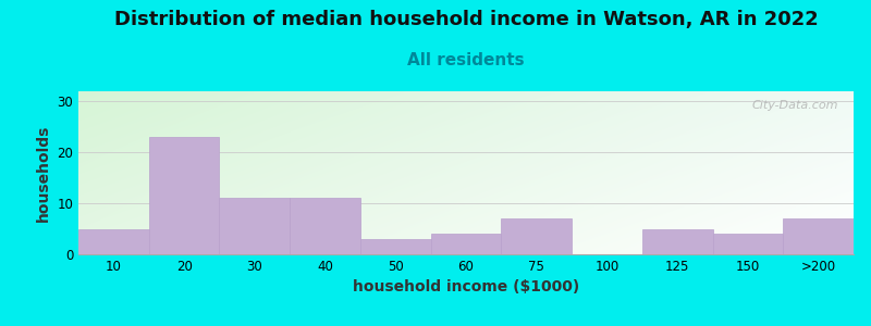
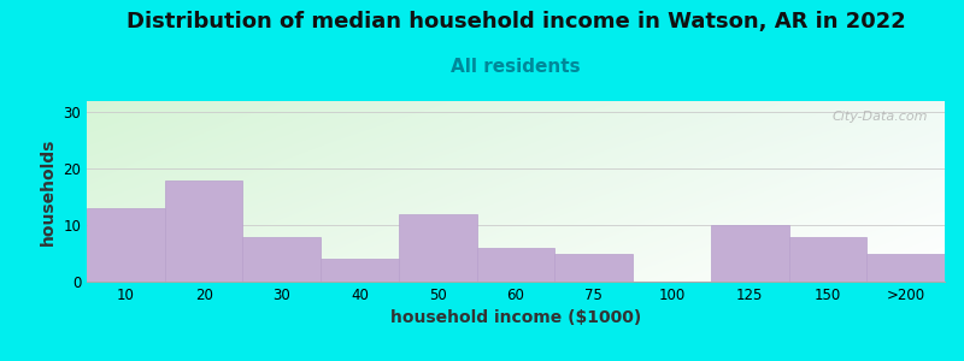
10: 5 -> 13
20: 23 -> 18
30: 11 -> 8
40: 11 -> 4
50: 3 -> 12
60: 4 -> 6
75: 7 -> 5
125: 5 -> 10
150: 4 -> 8
>200: 7 -> 5
